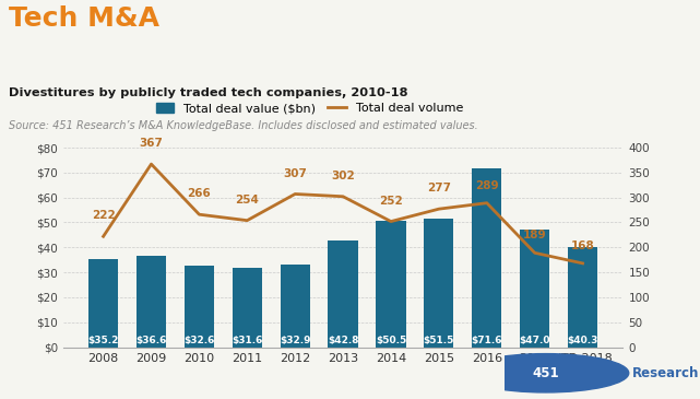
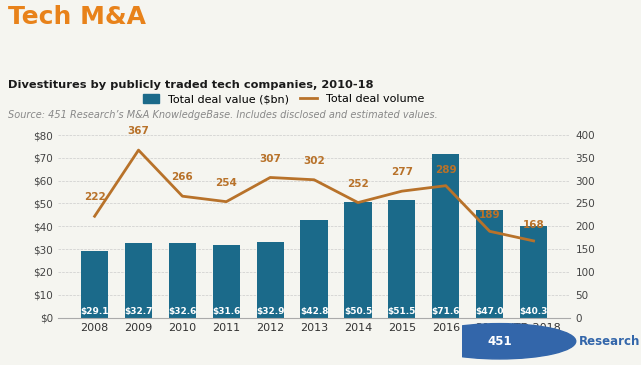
Total deal value ($bn)/2008: $35.2 -> $29.1
Total deal value ($bn)/2009: $36.6 -> $32.7
